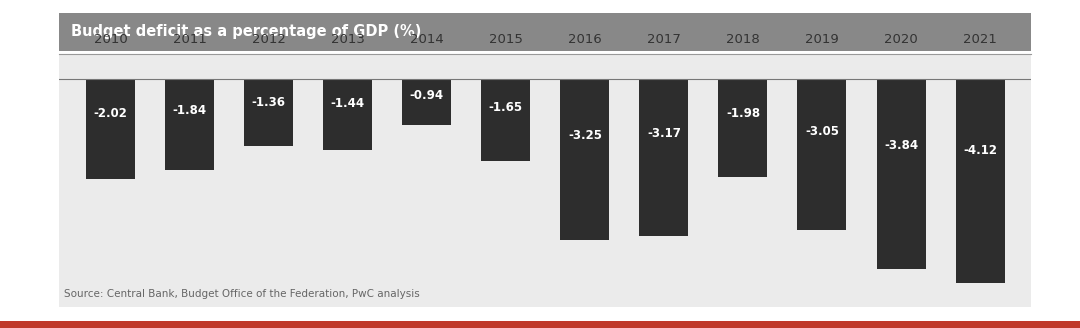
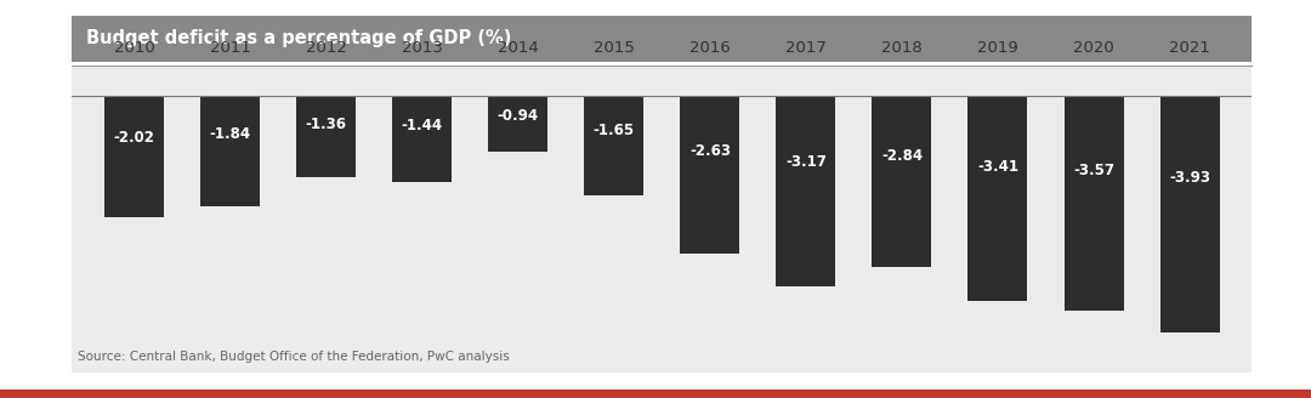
2016: -3.25 -> -2.63
2018: -1.98 -> -2.84
2019: -3.05 -> -3.41
2020: -3.84 -> -3.57
2021: -4.12 -> -3.93
